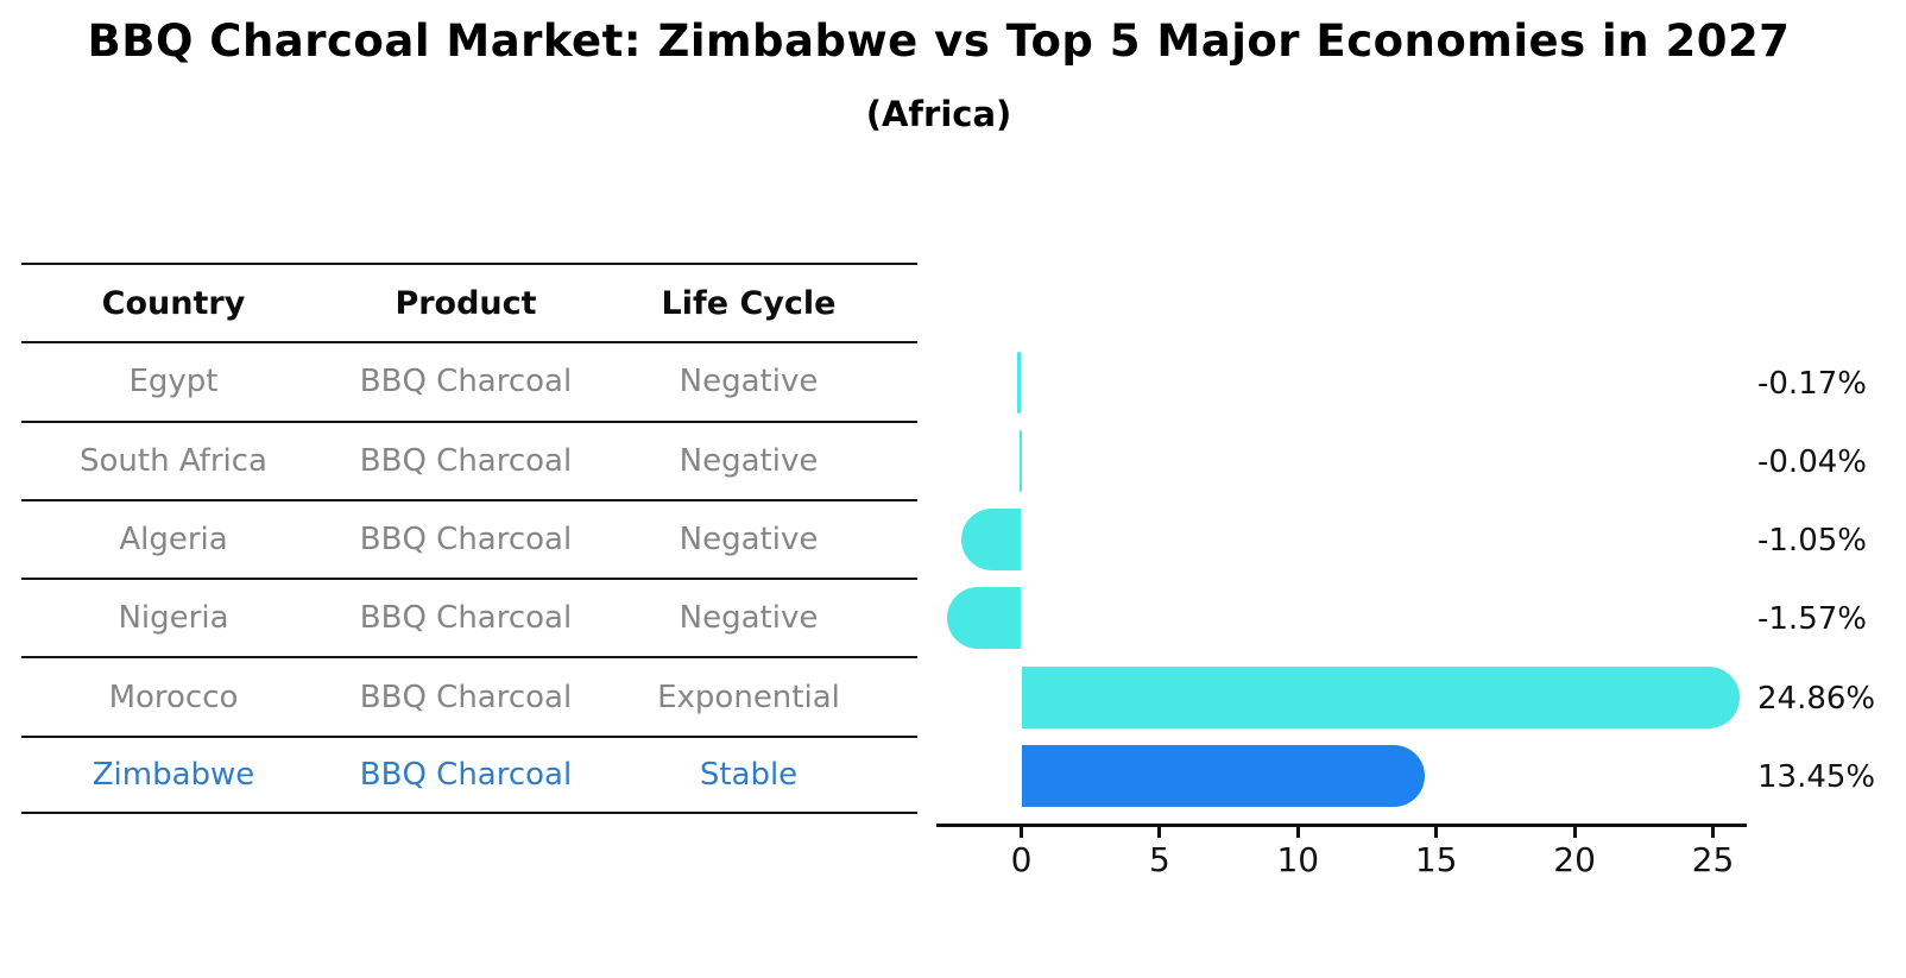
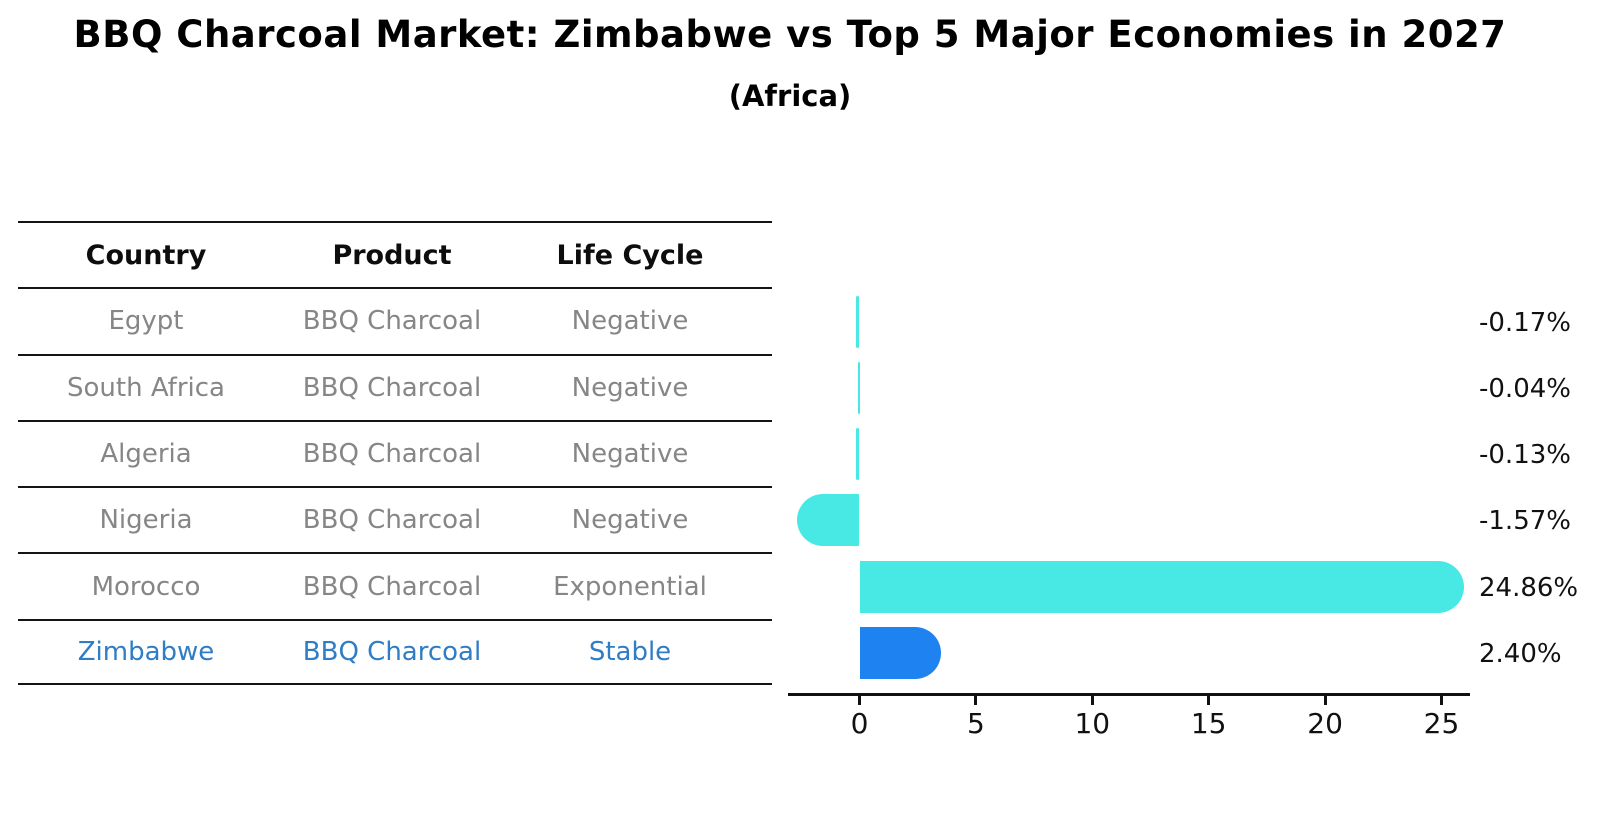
Algeria: -1.05% -> -0.13%
Zimbabwe: 13.45% -> 2.40%
